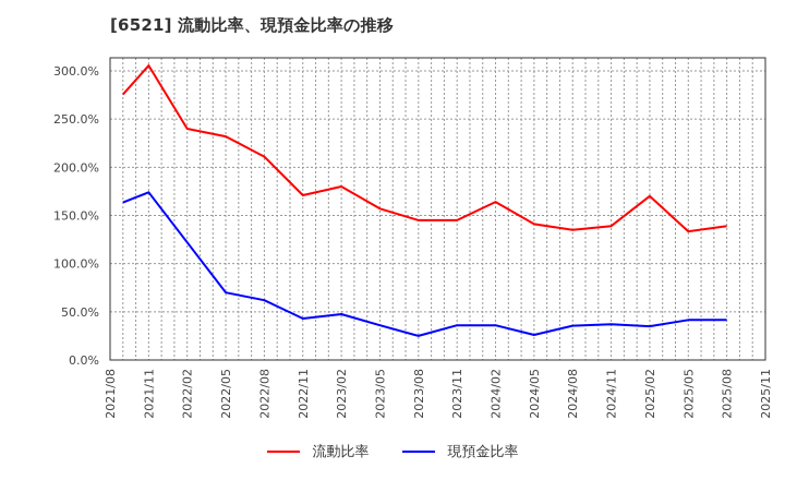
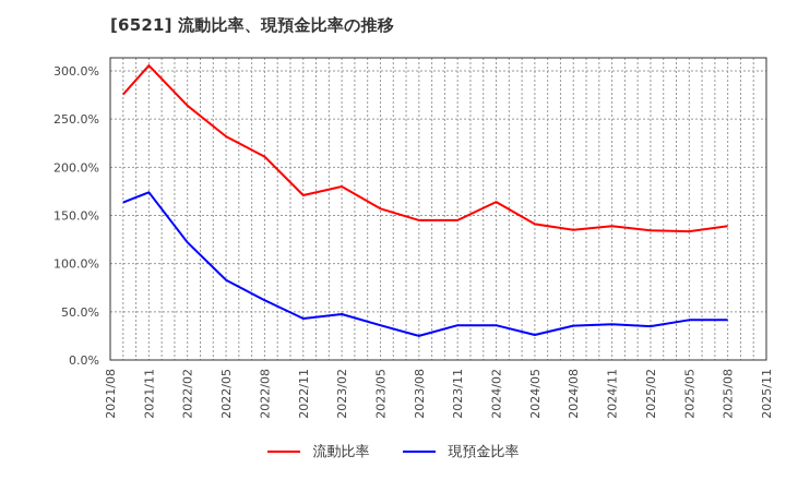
流動比率/2022/02: 240% -> 260%
現預金比率/2022/05: 70% -> 80%
流動比率/2025/02: 170% -> 130%
